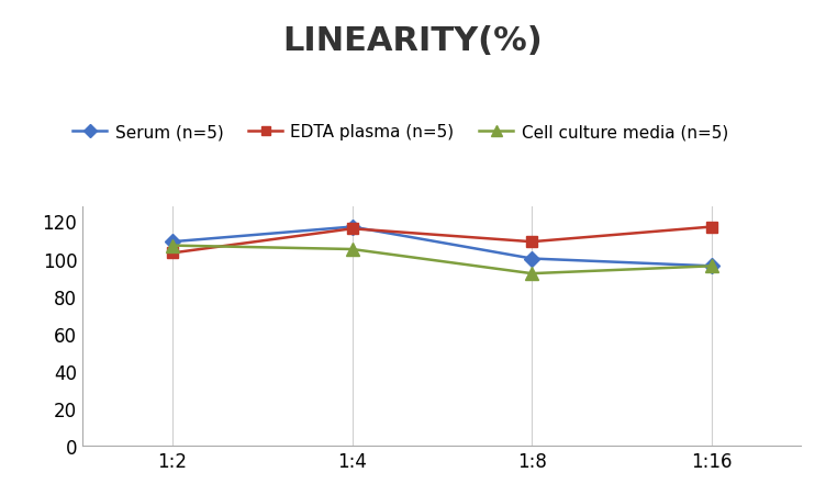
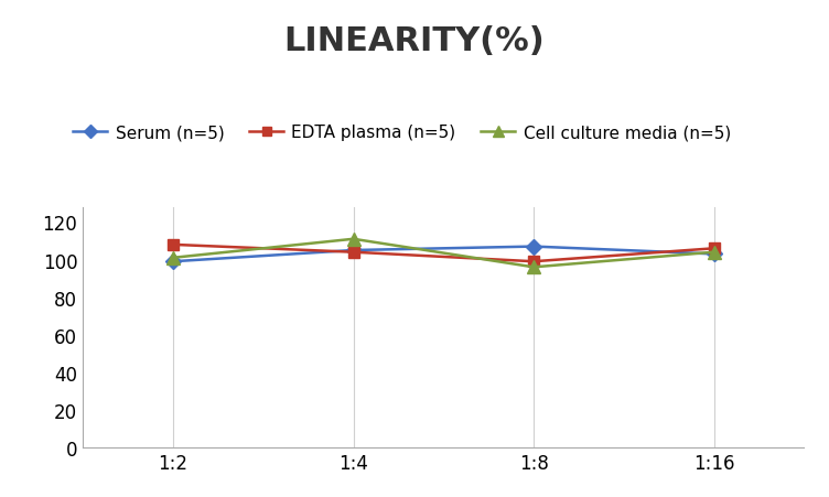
Serum (n=5)/1:2: 109 -> 99
EDTA plasma (n=5)/1:2: 103 -> 108
Cell culture media (n=5)/1:2: 107 -> 101
Serum (n=5)/1:4: 117 -> 105
EDTA plasma (n=5)/1:4: 116 -> 104
Cell culture media (n=5)/1:4: 105 -> 111
Serum (n=5)/1:8: 100 -> 107
EDTA plasma (n=5)/1:8: 109 -> 99
Cell culture media (n=5)/1:8: 92 -> 96
Serum (n=5)/1:16: 96 -> 103
EDTA plasma (n=5)/1:16: 117 -> 106
Cell culture media (n=5)/1:16: 96 -> 104
